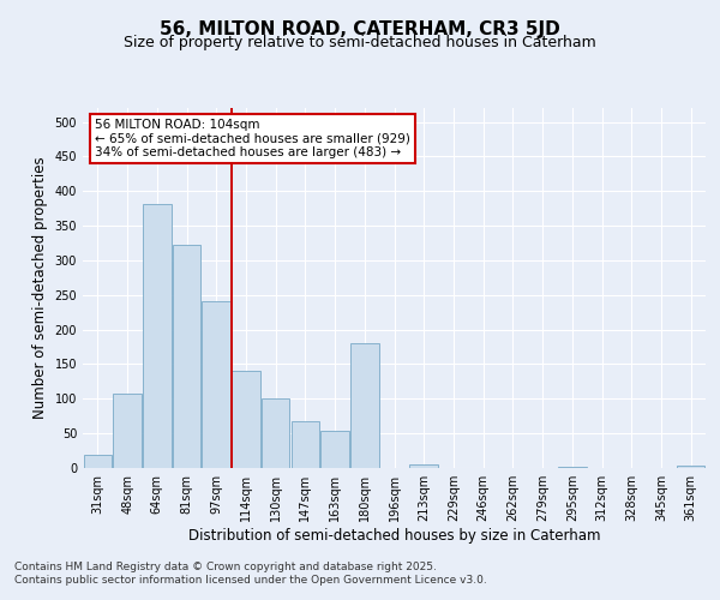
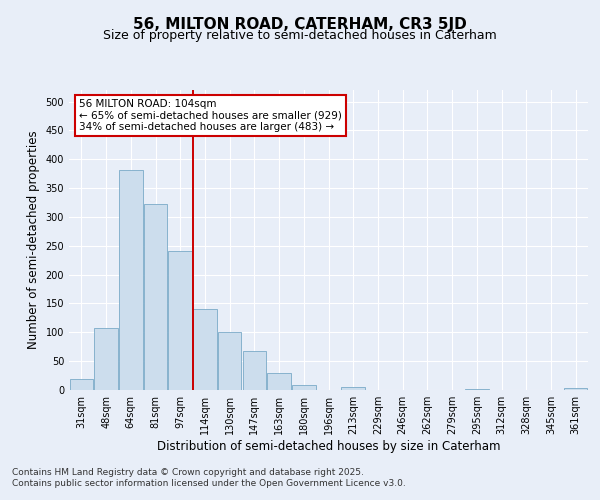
163sqm: 54 -> 29
180sqm: 180 -> 9
